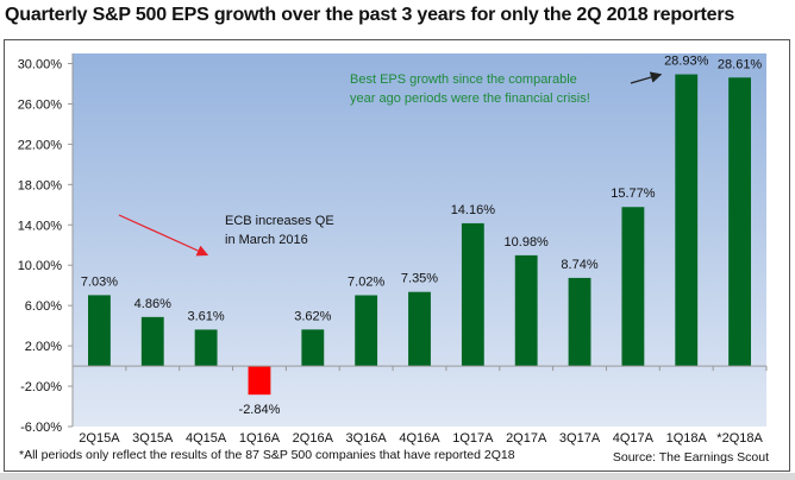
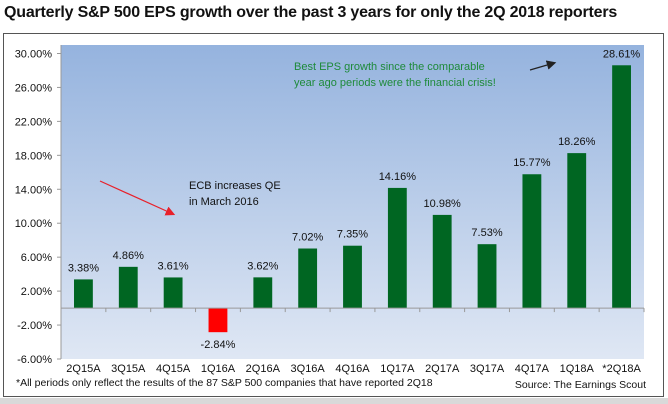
2Q15A: 7.03% -> 3.38%
3Q17A: 8.74% -> 7.53%
1Q18A: 28.93% -> 18.26%
